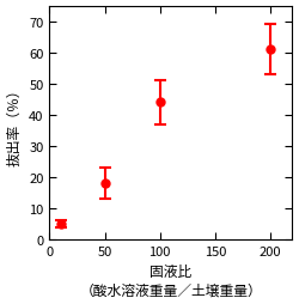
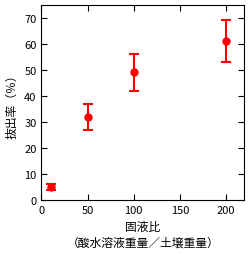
50: 18 -> 32
100: 44 -> 49
